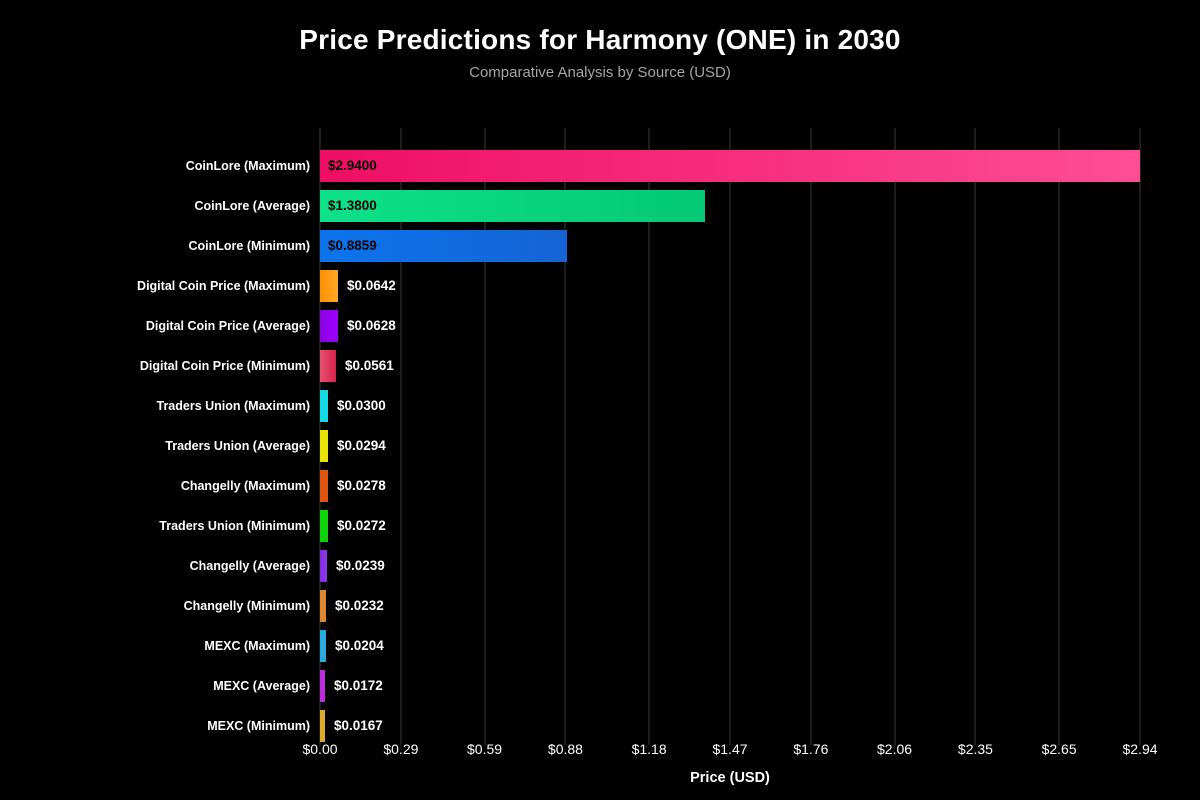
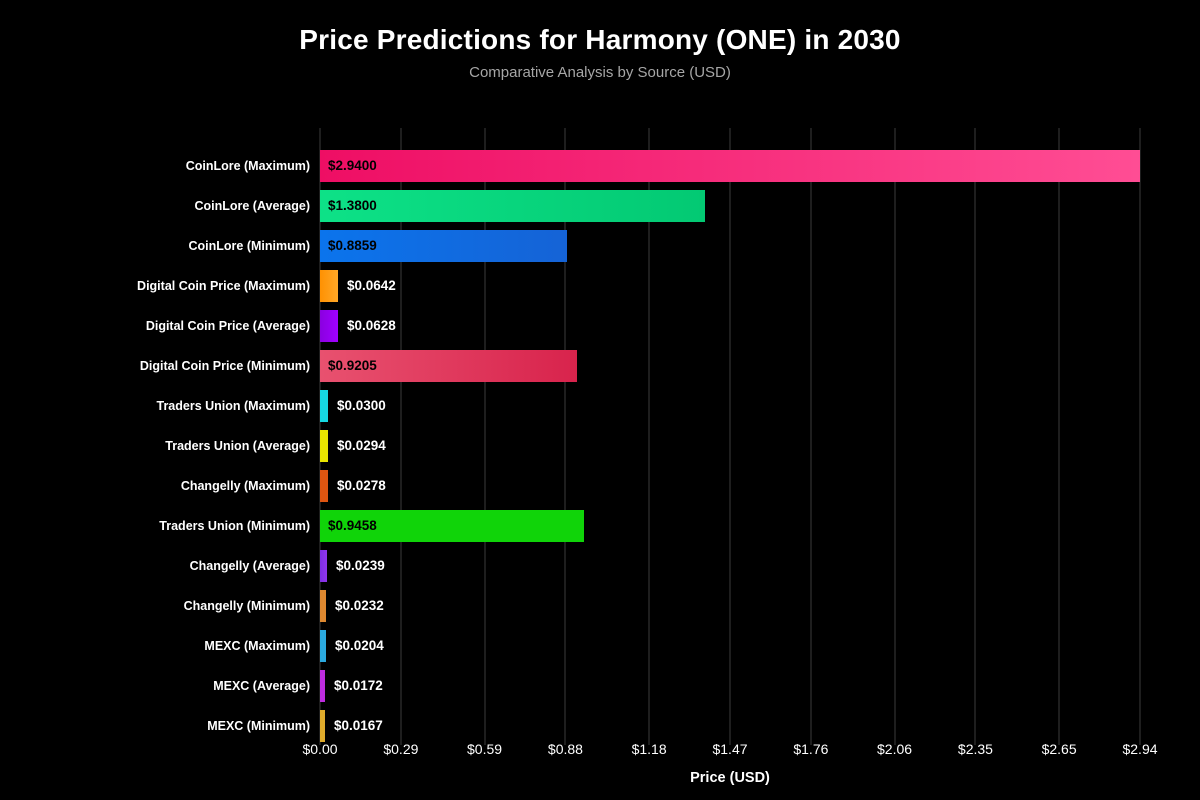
Digital Coin Price (Minimum): $0.0561 -> $0.9205
Traders Union (Minimum): $0.0272 -> $0.9458
